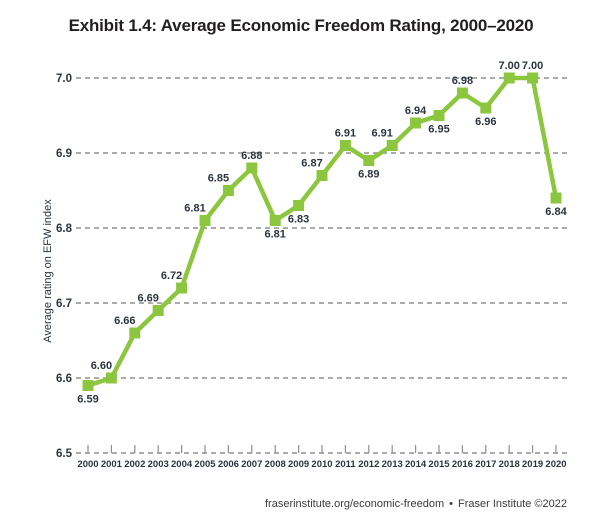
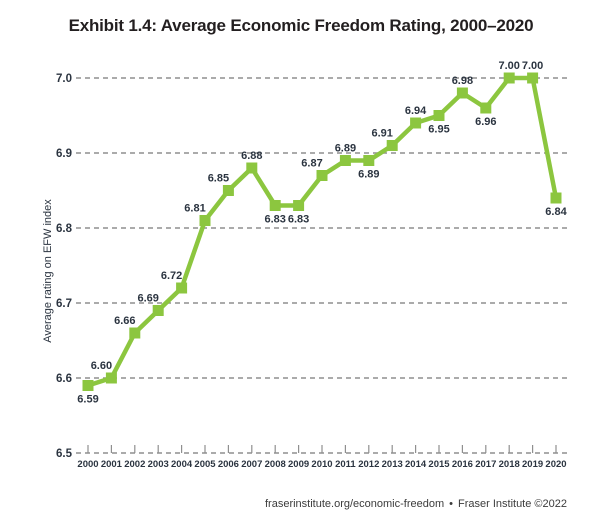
2008: 6.81 -> 6.83
2011: 6.91 -> 6.89
